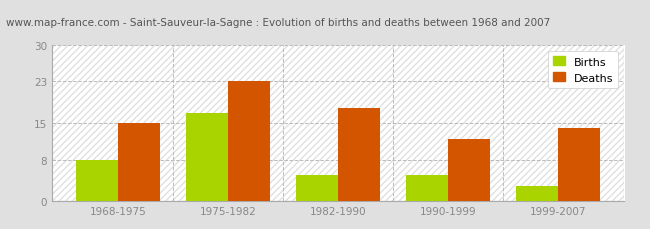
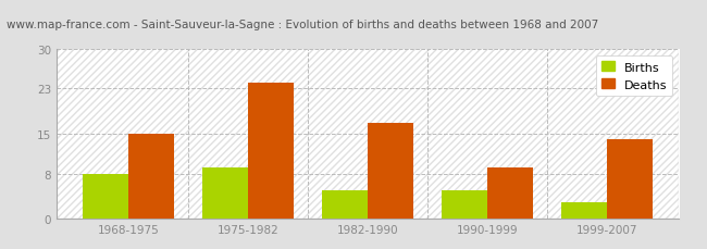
Births/1975-1982: 17 -> 9
Deaths/1975-1982: 23 -> 24
Deaths/1982-1990: 18 -> 17
Deaths/1990-1999: 12 -> 9
